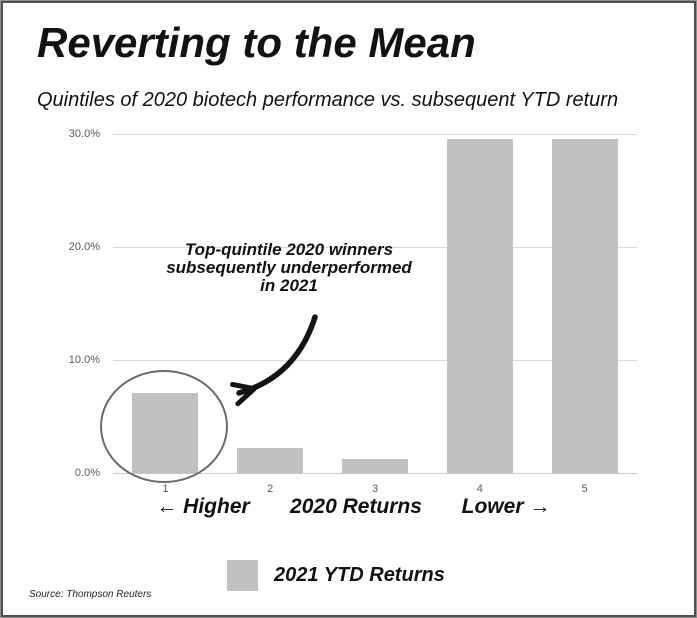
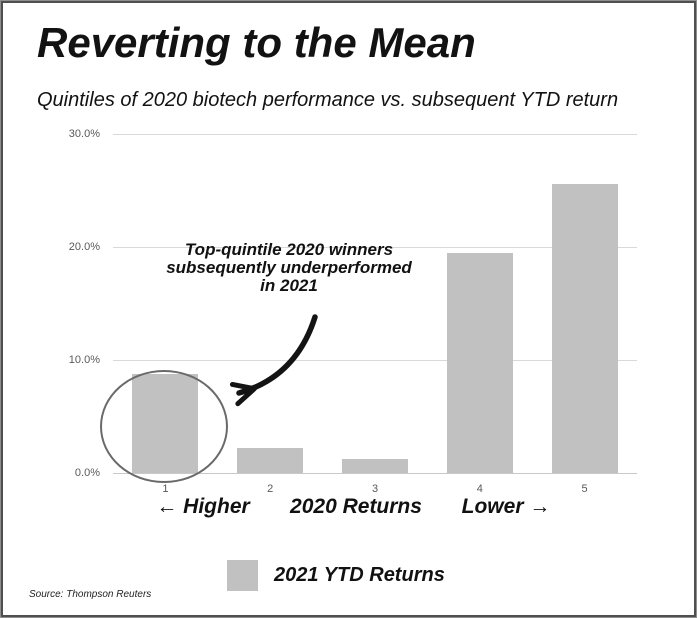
1: 7.1% -> 8.8%
4: 29.6% -> 19.5%
5: 29.6% -> 25.6%
